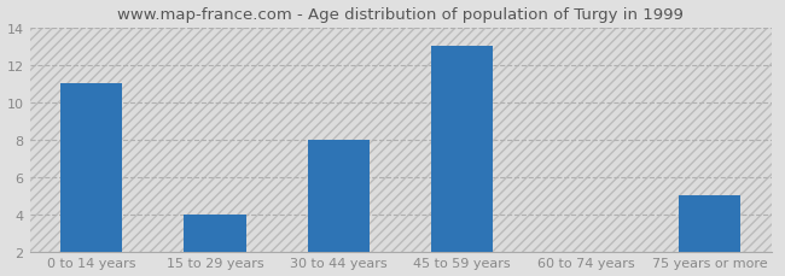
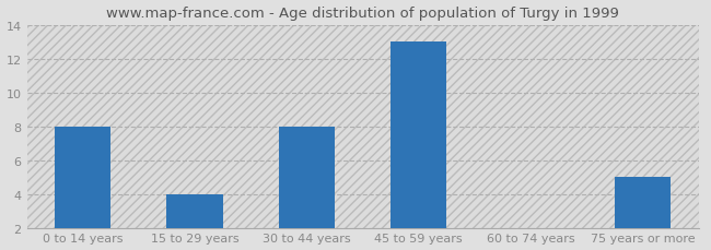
0 to 14 years: 11 -> 8
